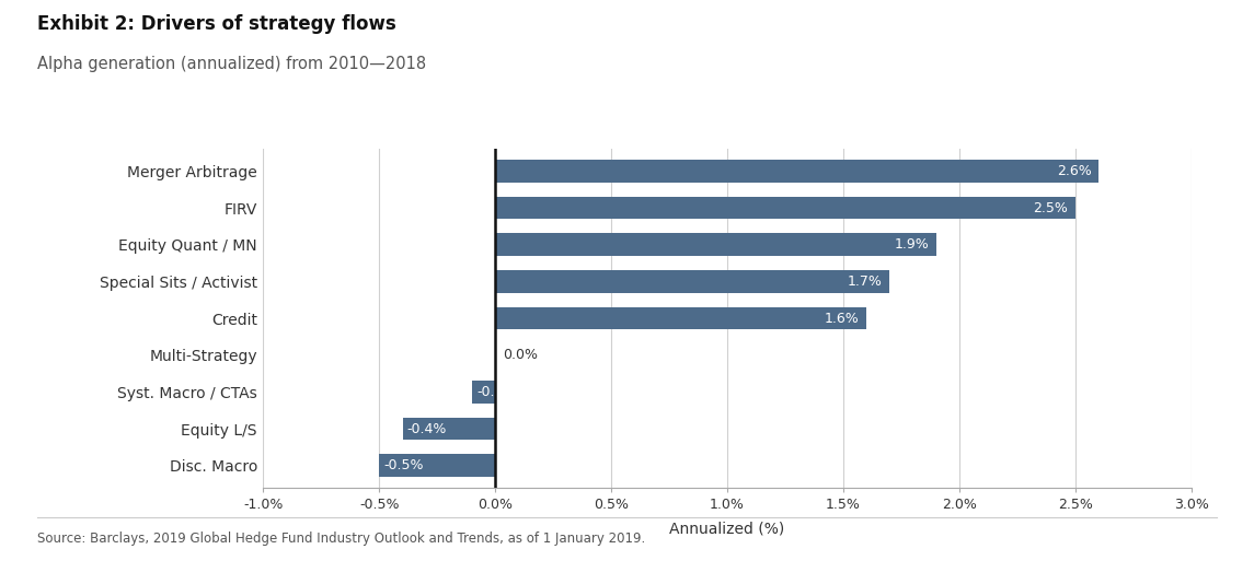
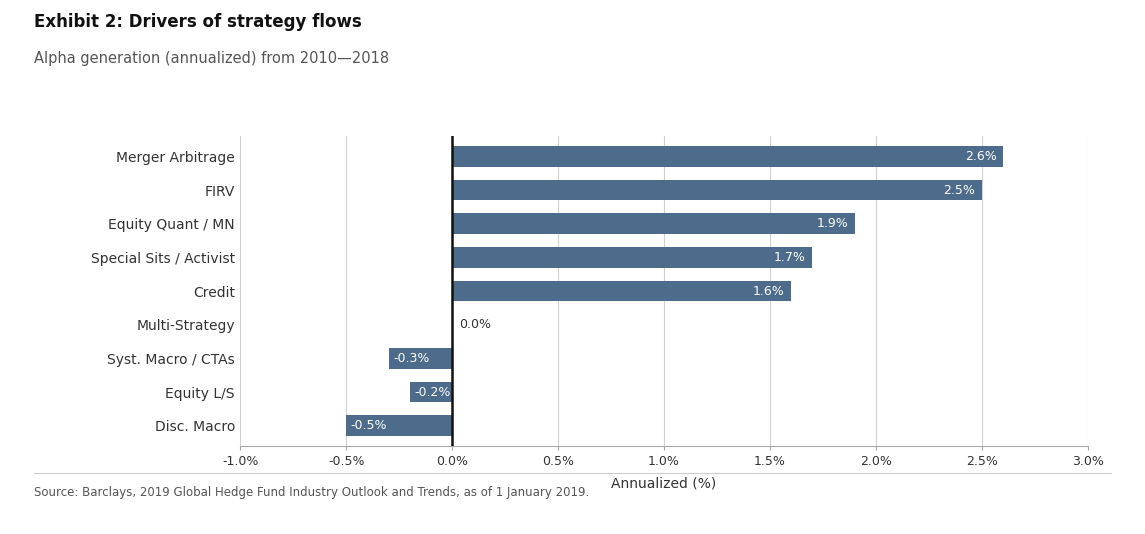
Syst. Macro / CTAs: -0.1% -> -0.3%
Equity L/S: -0.4% -> -0.2%
